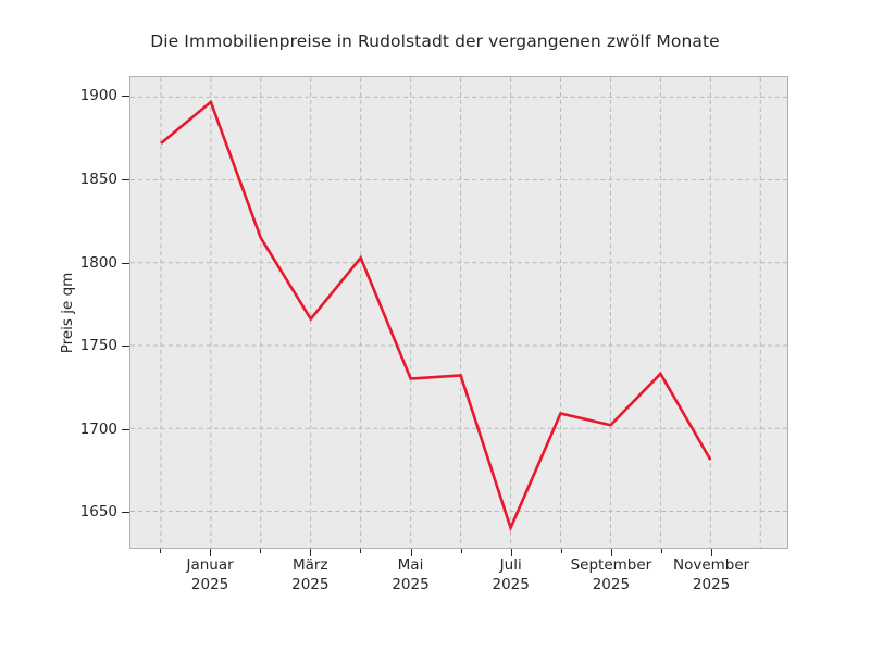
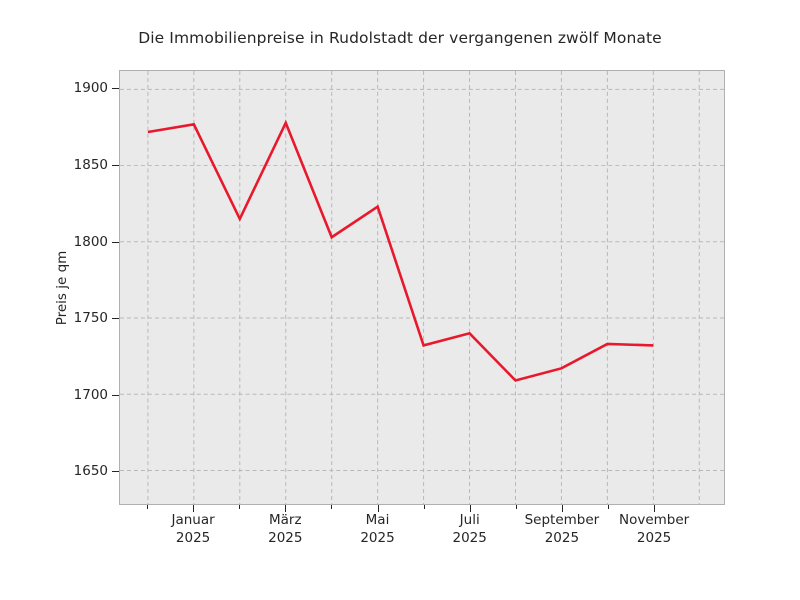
Januar 2025: 1897 -> 1877
März 2025: 1766 -> 1878
Mai 2025: 1730 -> 1823
Juli 2025: 1640 -> 1740
September 2025: 1702 -> 1717
November 2025: 1681 -> 1732
